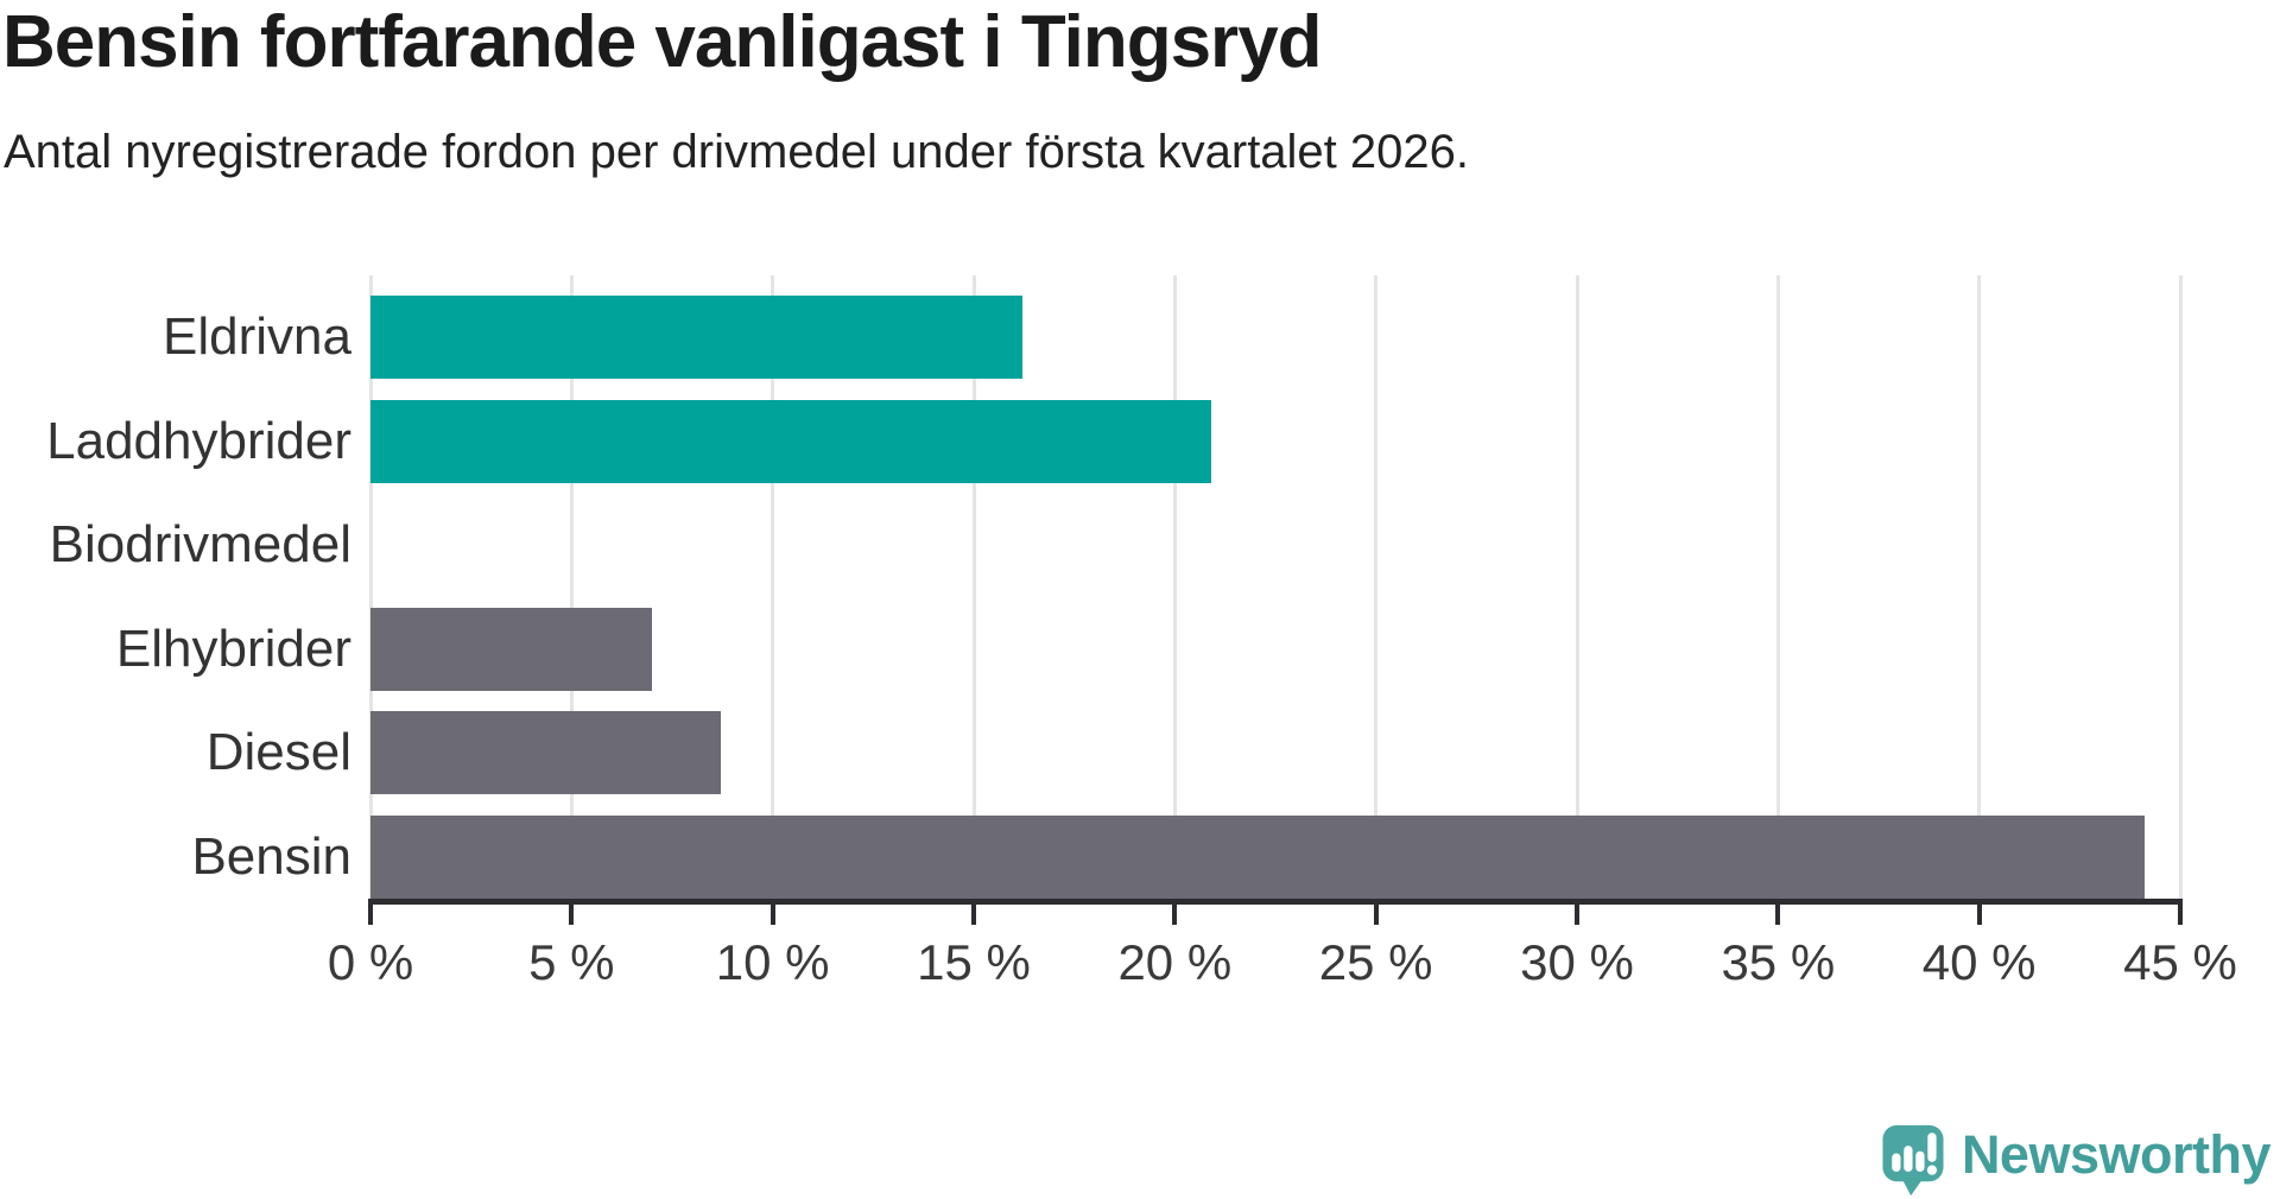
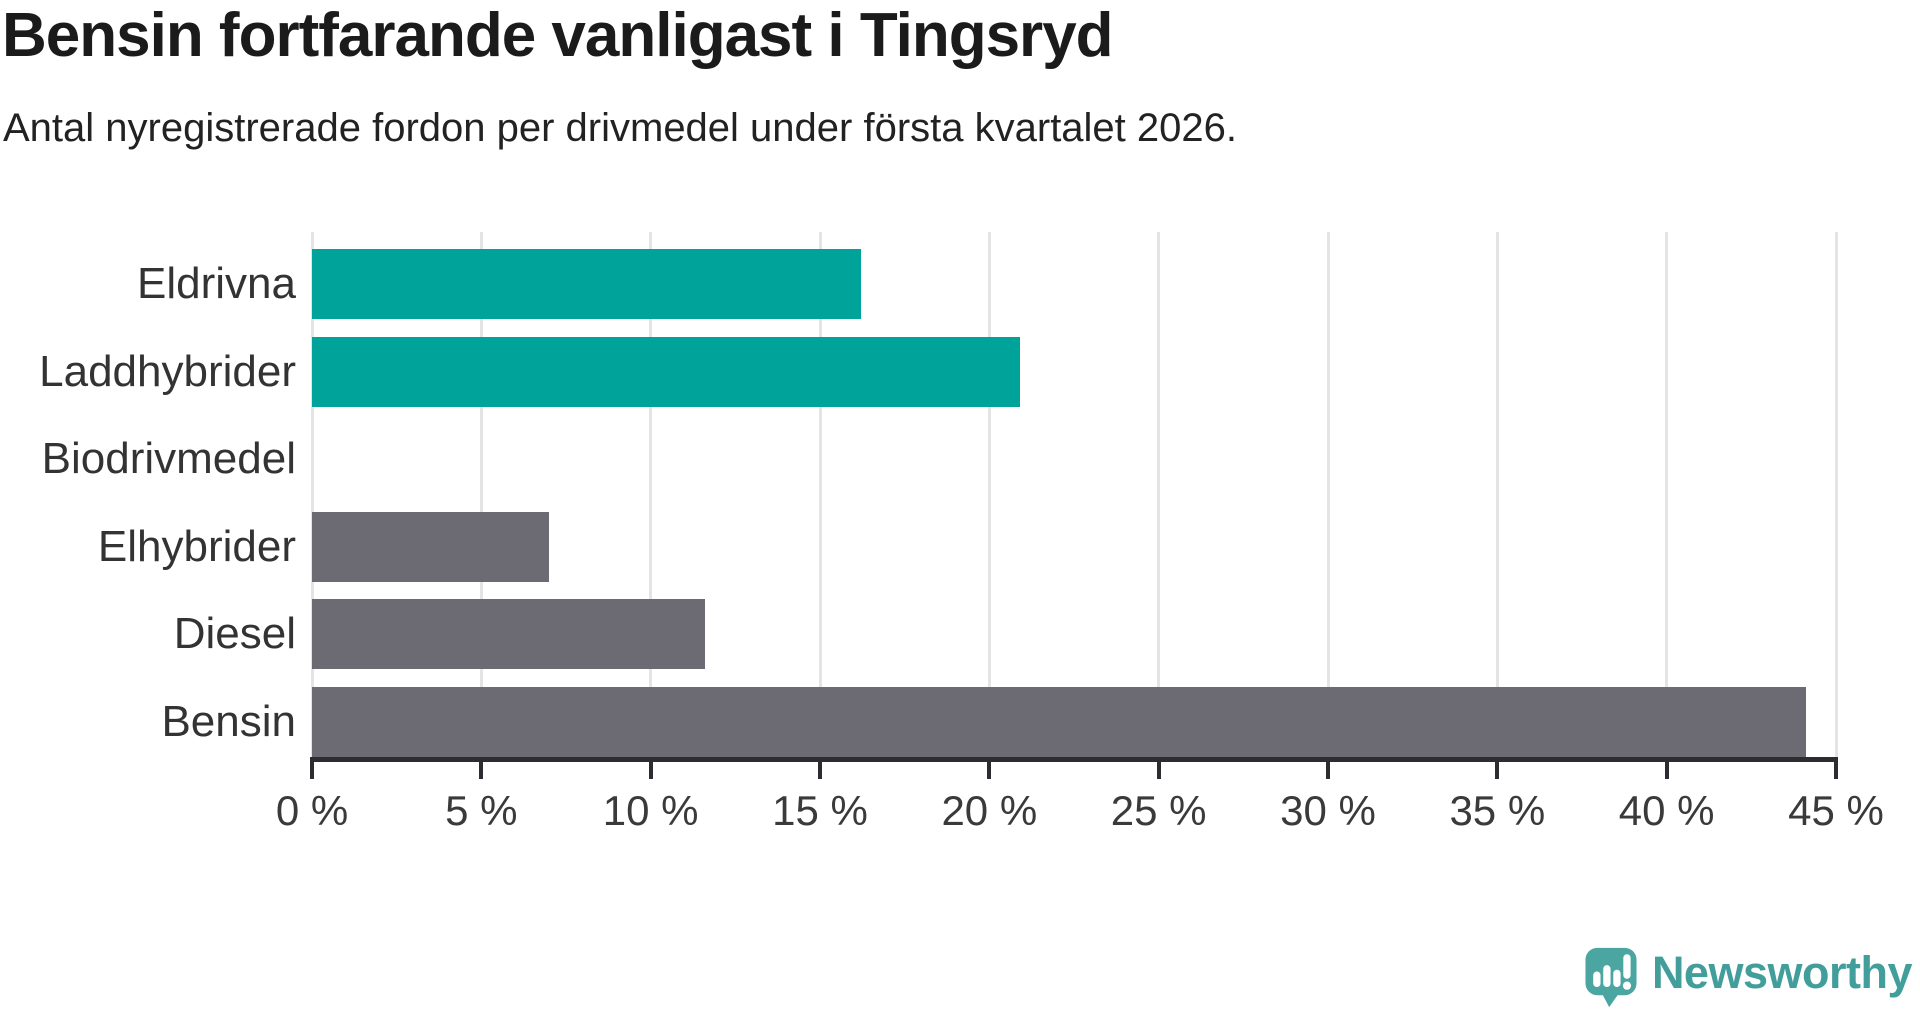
Diesel: 8.7% -> 11.6%
